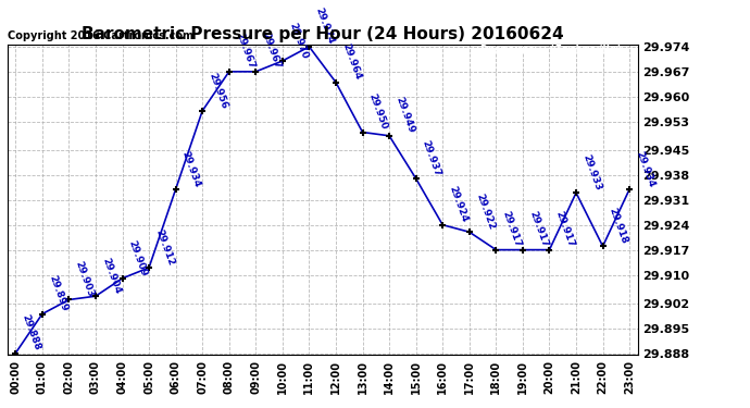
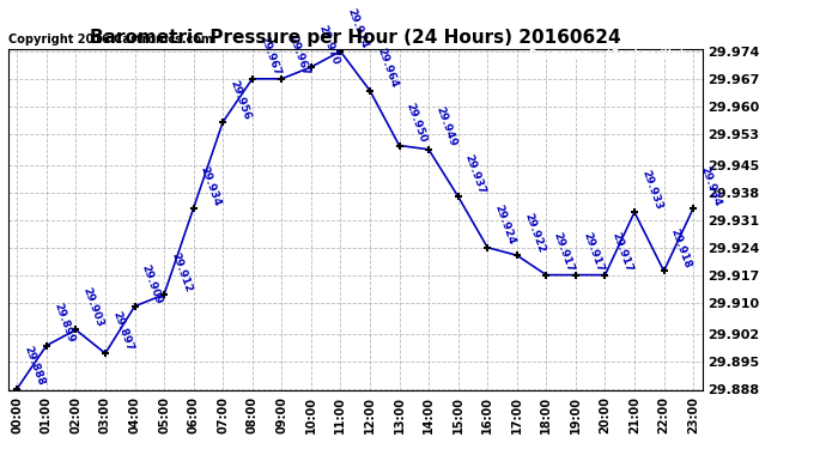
03:00: 29.904 -> 29.897
